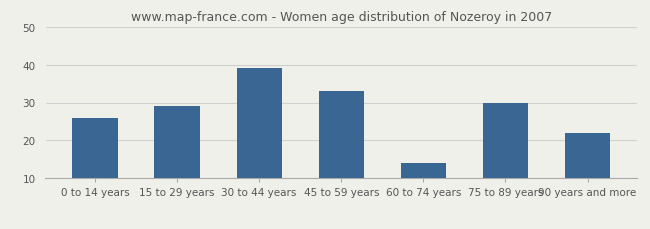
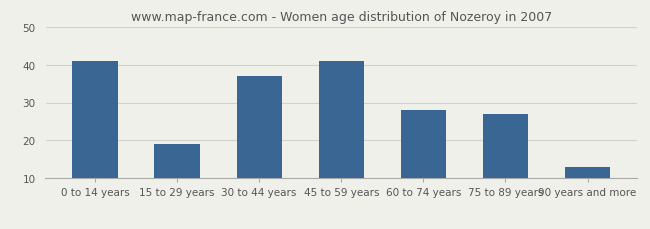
0 to 14 years: 26 -> 41
15 to 29 years: 29 -> 19
30 to 44 years: 39 -> 37
45 to 59 years: 33 -> 41
60 to 74 years: 14 -> 28
75 to 89 years: 30 -> 27
90 years and more: 22 -> 13
